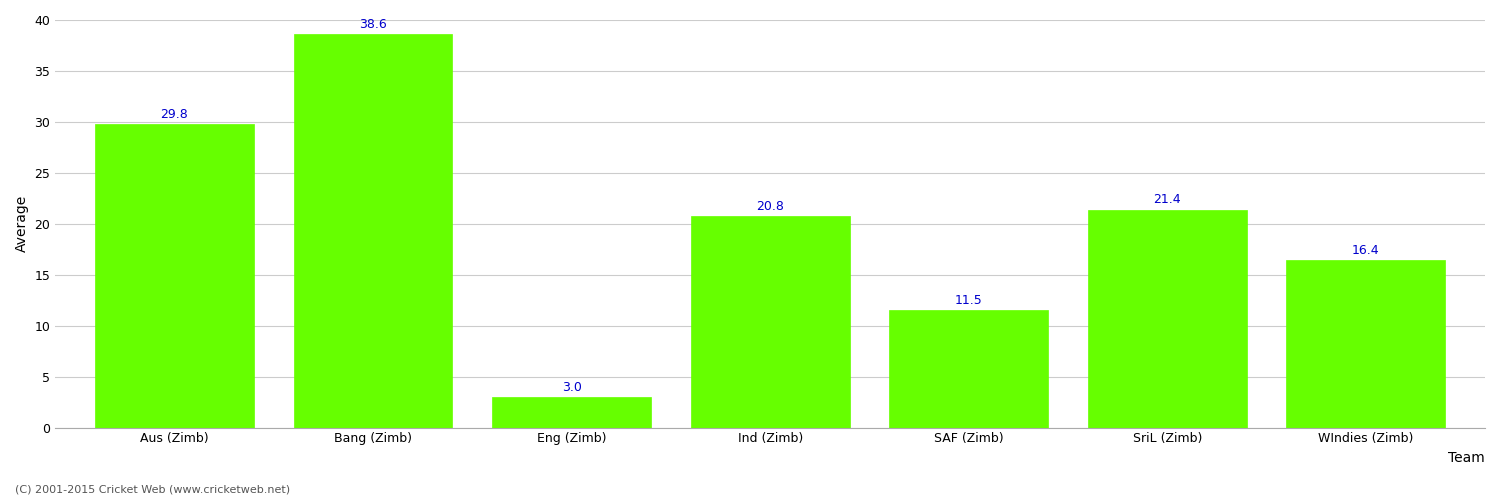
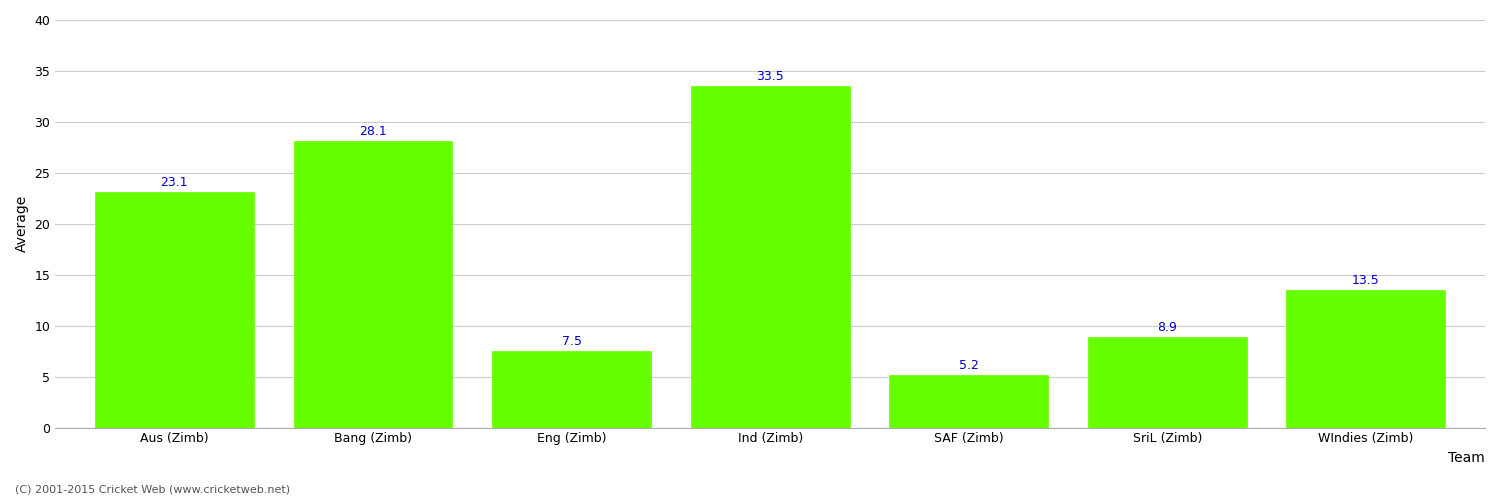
Aus (Zimb): 29.8 -> 23.1
Bang (Zimb): 38.6 -> 28.1
Eng (Zimb): 3.0 -> 7.5
Ind (Zimb): 20.8 -> 33.5
SAF (Zimb): 11.5 -> 5.2
SriL (Zimb): 21.4 -> 8.9
WIndies (Zimb): 16.4 -> 13.5
